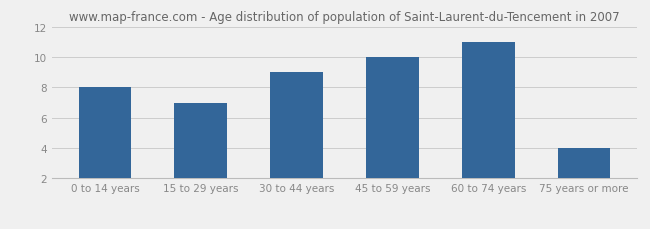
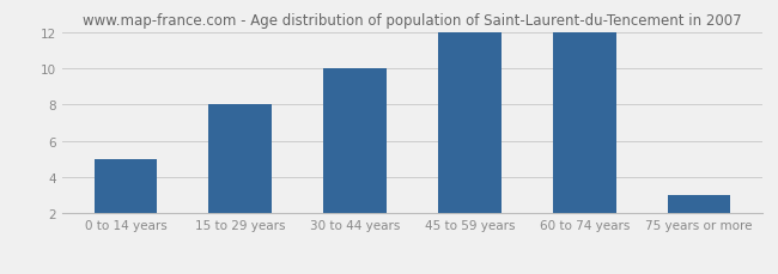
0 to 14 years: 8 -> 5
15 to 29 years: 7 -> 8
30 to 44 years: 9 -> 10
45 to 59 years: 10 -> 12
60 to 74 years: 11 -> 12
75 years or more: 4 -> 3
